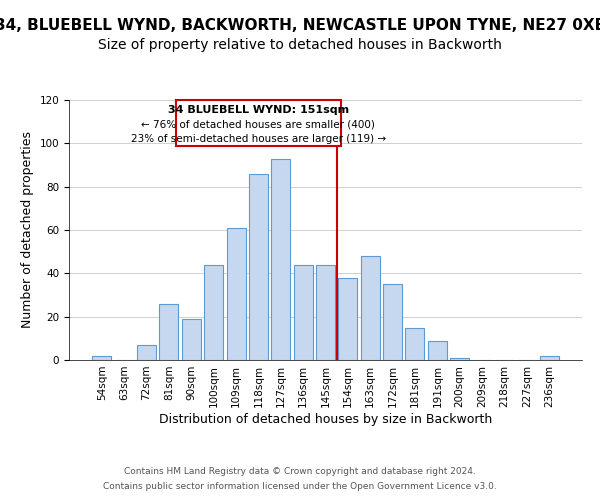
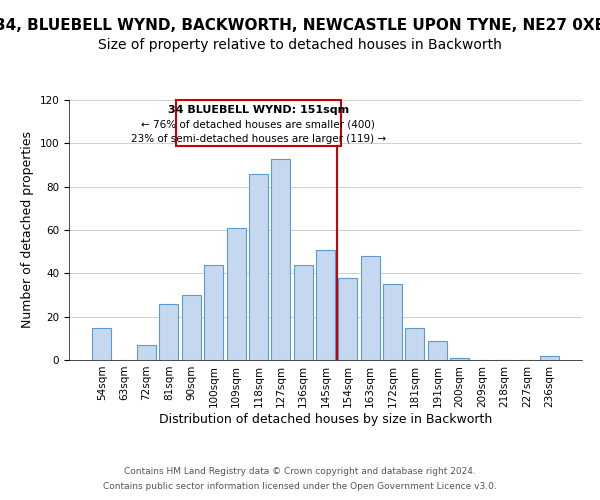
54sqm: 2 -> 15
90sqm: 19 -> 30
145sqm: 44 -> 51
